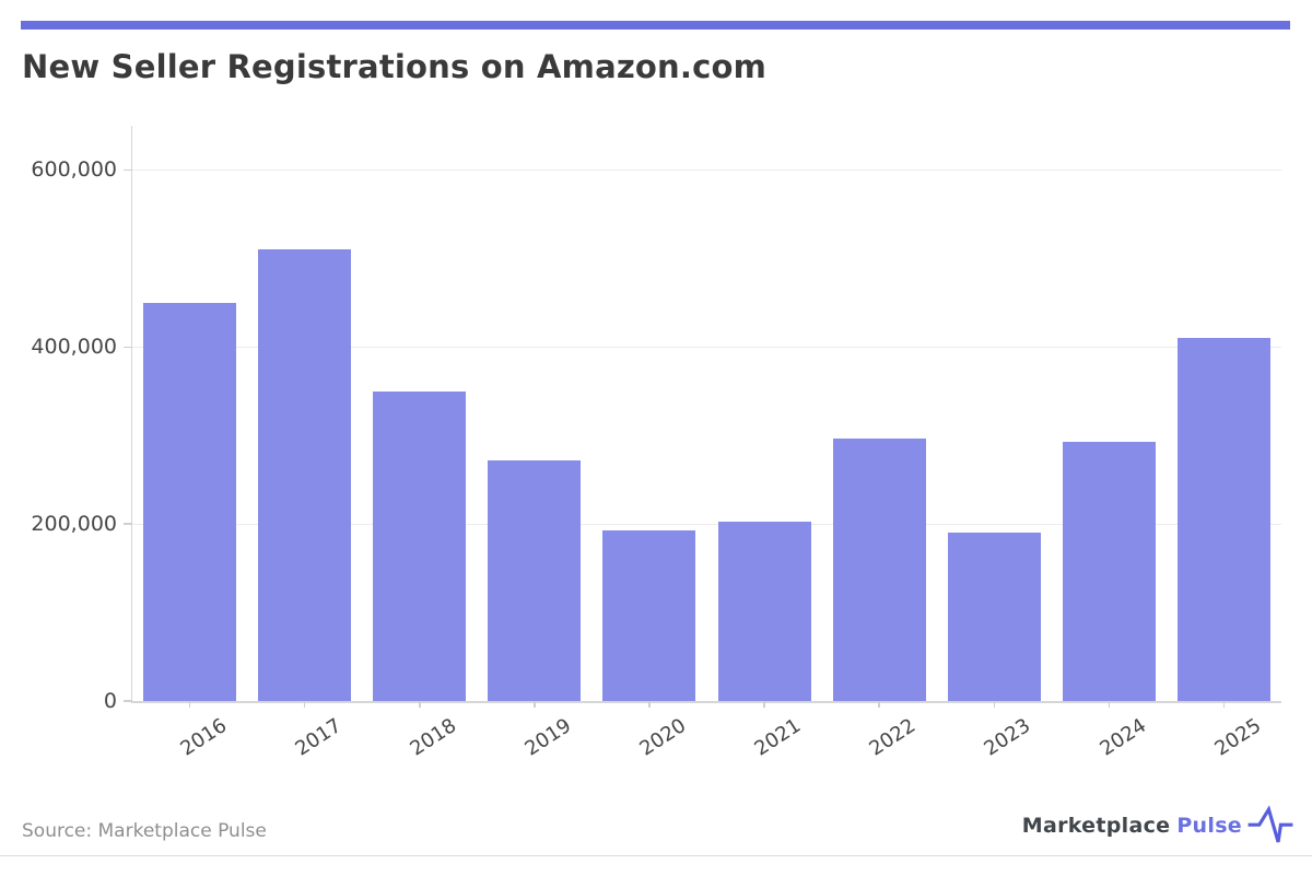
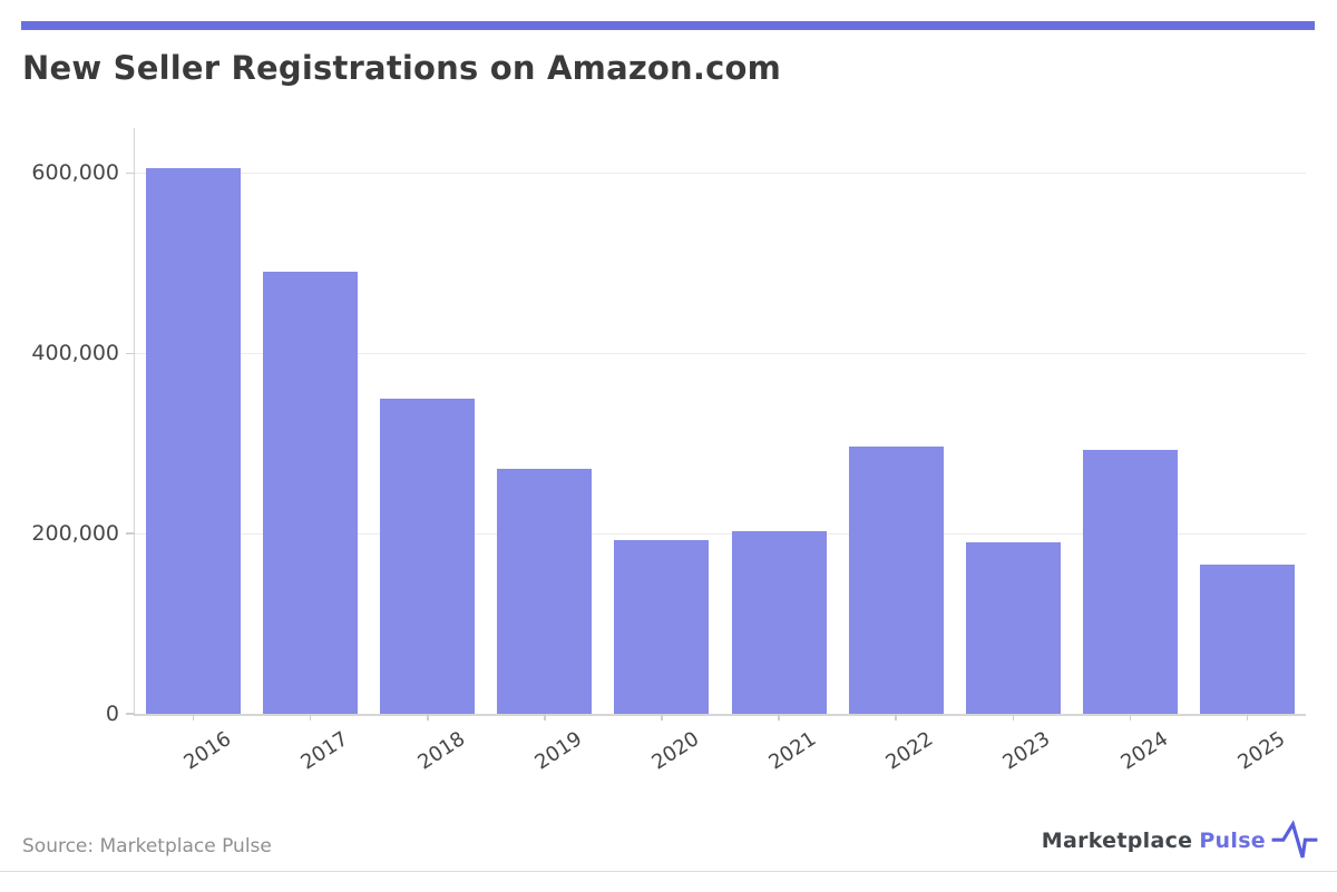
2016: 450000 -> 600000
2017: 510000 -> 490000
2025: 410000 -> 160000
